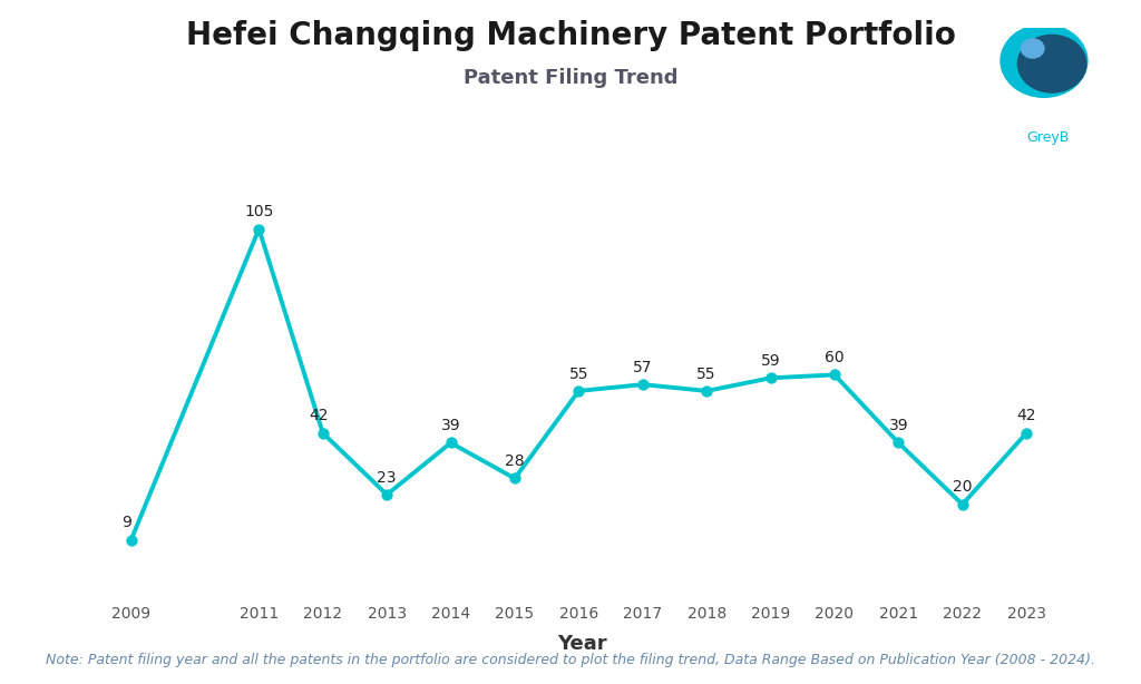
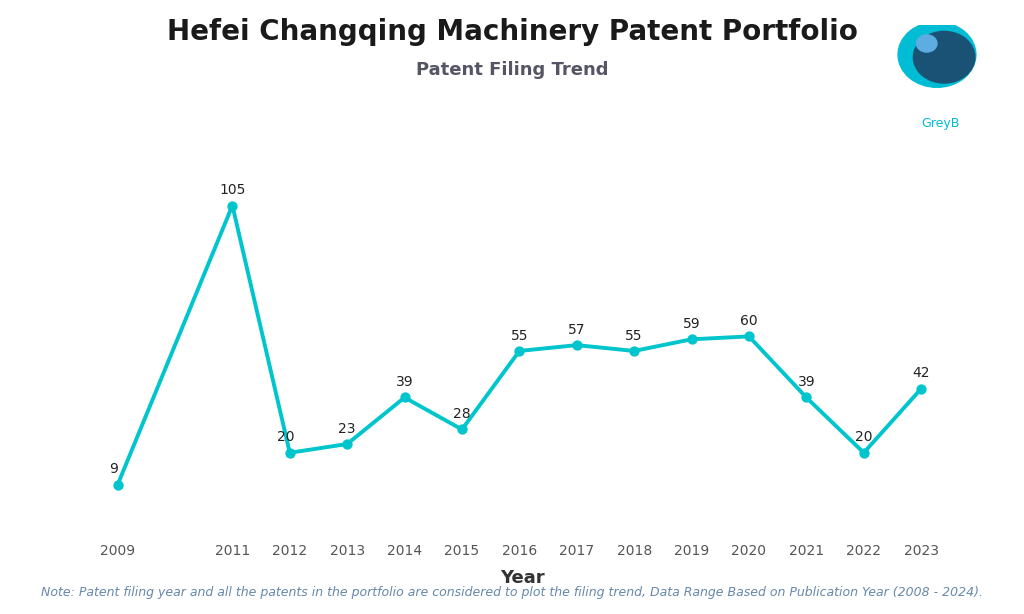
2012: 42 -> 20
